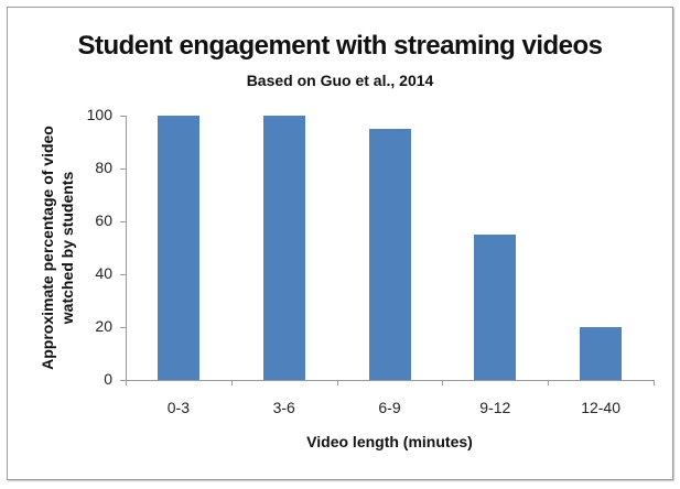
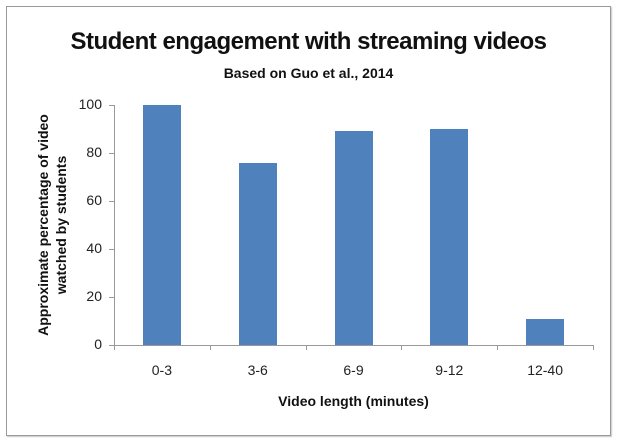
3-6: 100 -> 76
6-9: 95 -> 89
9-12: 55 -> 90
12-40: 20 -> 11
